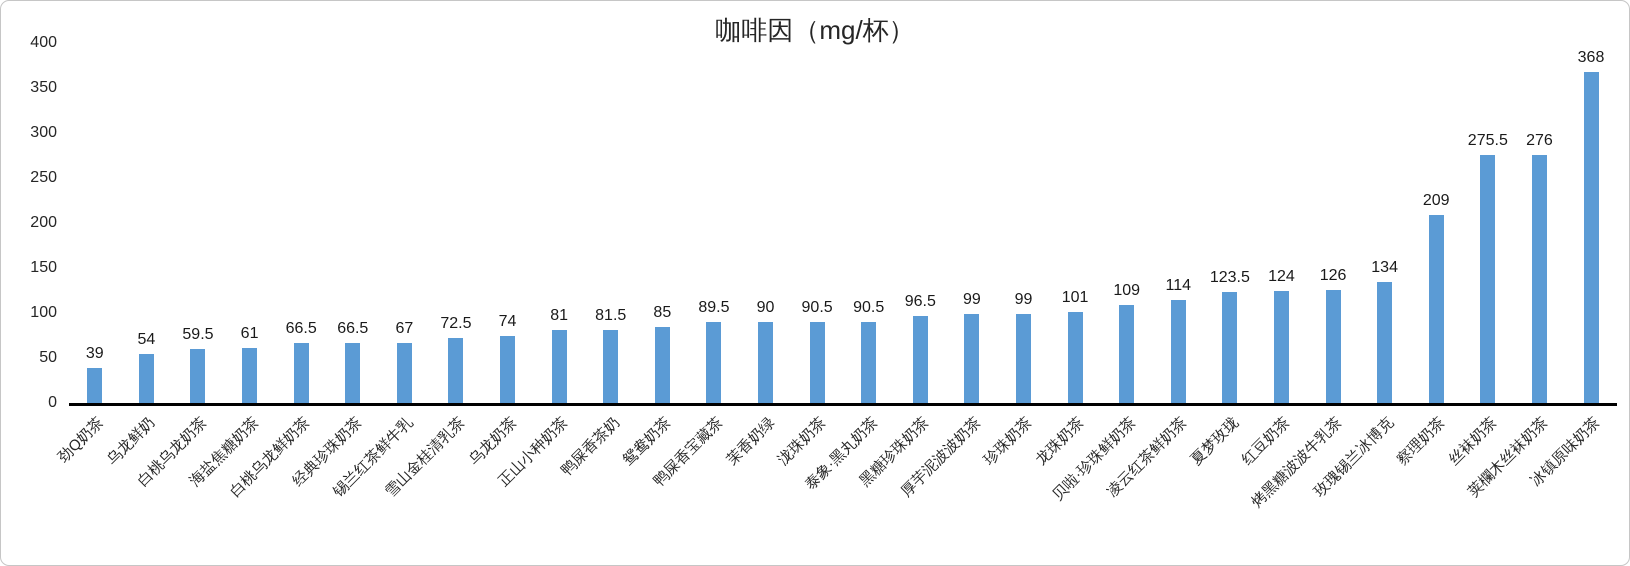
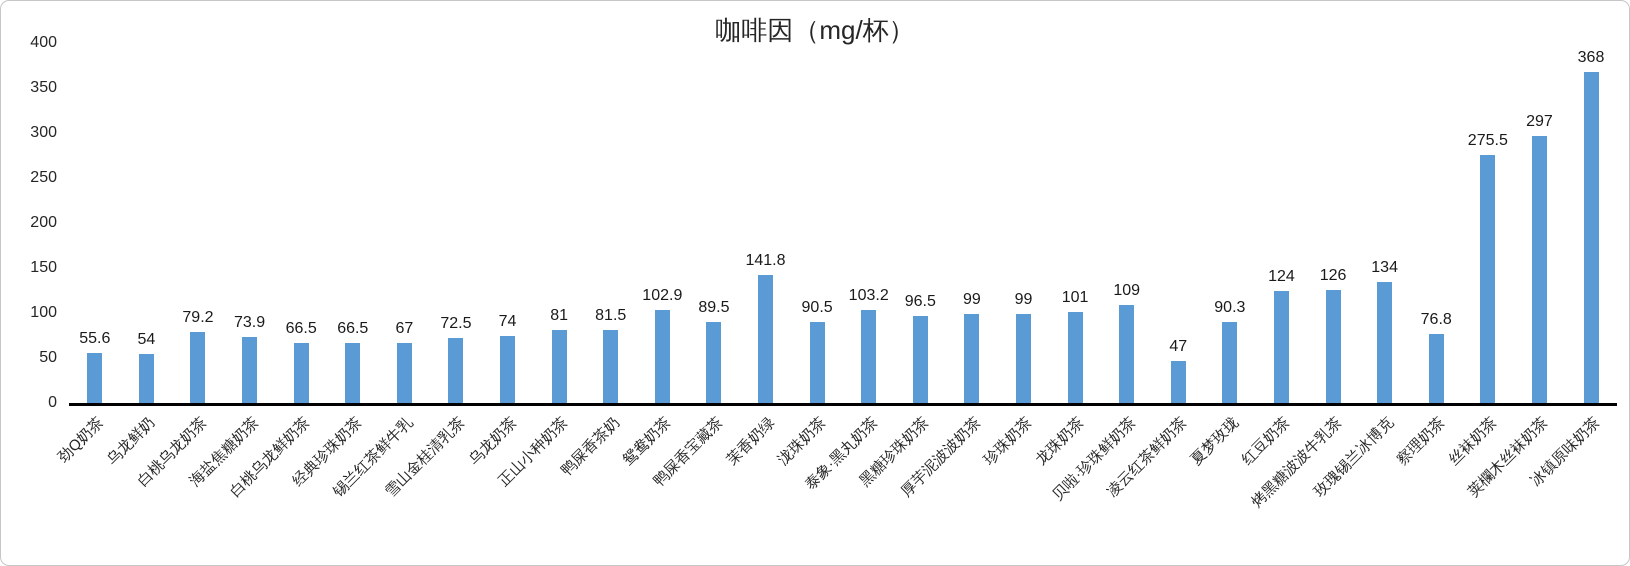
劲Q奶茶: 39 -> 55.6
白桃乌龙奶茶: 59.5 -> 79.2
海盐焦糖奶茶: 61 -> 73.9
鸳鸯奶茶: 85 -> 102.9
茉香奶绿: 90 -> 141.8
泰象·黑丸奶茶: 90.5 -> 103.2
凌云红茶鲜奶茶: 114 -> 47
夏梦玫珑: 123.5 -> 90.3
察理奶茶: 209 -> 76.8
荚欄木丝袜奶茶: 276 -> 297
